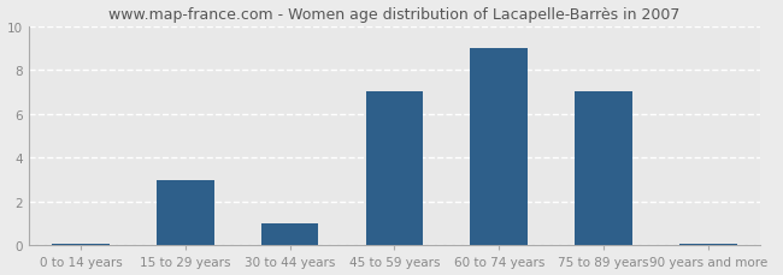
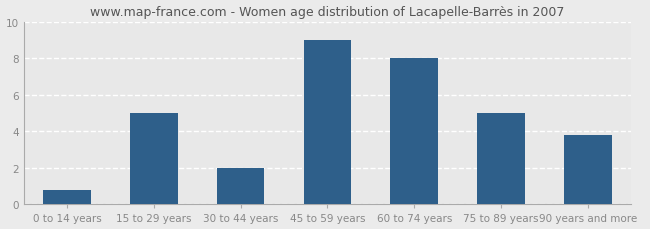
0 to 14 years: 0.1 -> 0.8
15 to 29 years: 3.0 -> 5.0
30 to 44 years: 1.0 -> 2.0
45 to 59 years: 7.0 -> 9.0
60 to 74 years: 9.0 -> 8.0
75 to 89 years: 7.0 -> 5.0
90 years and more: 0.1 -> 3.8
